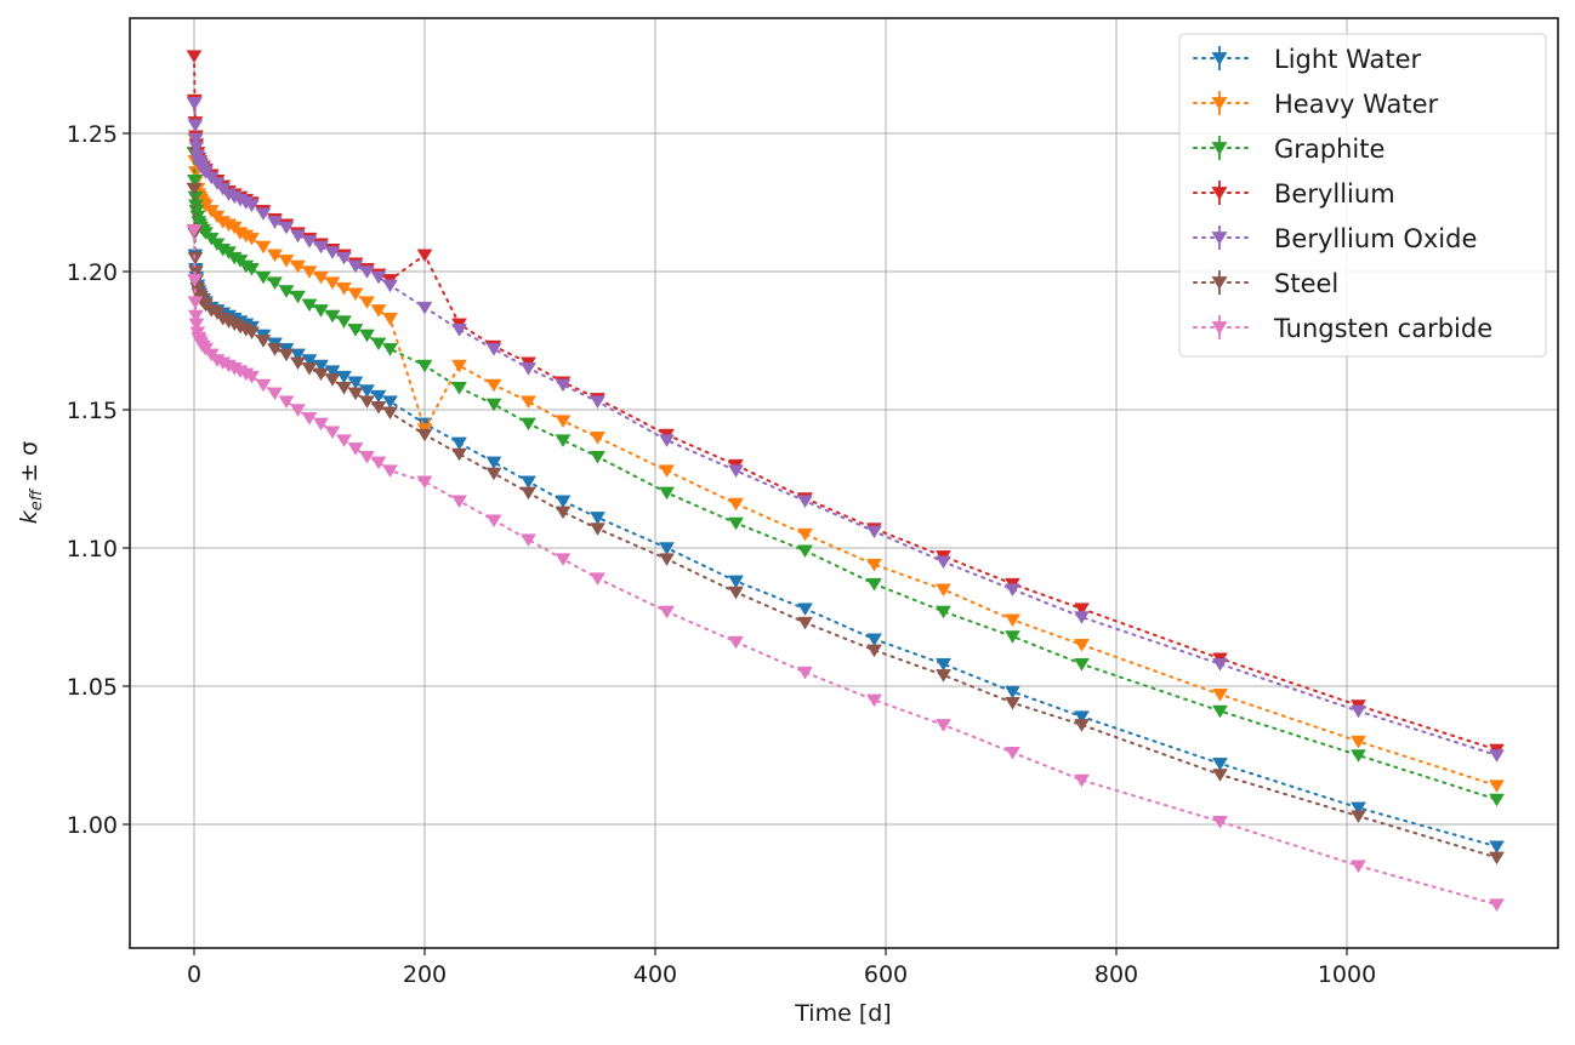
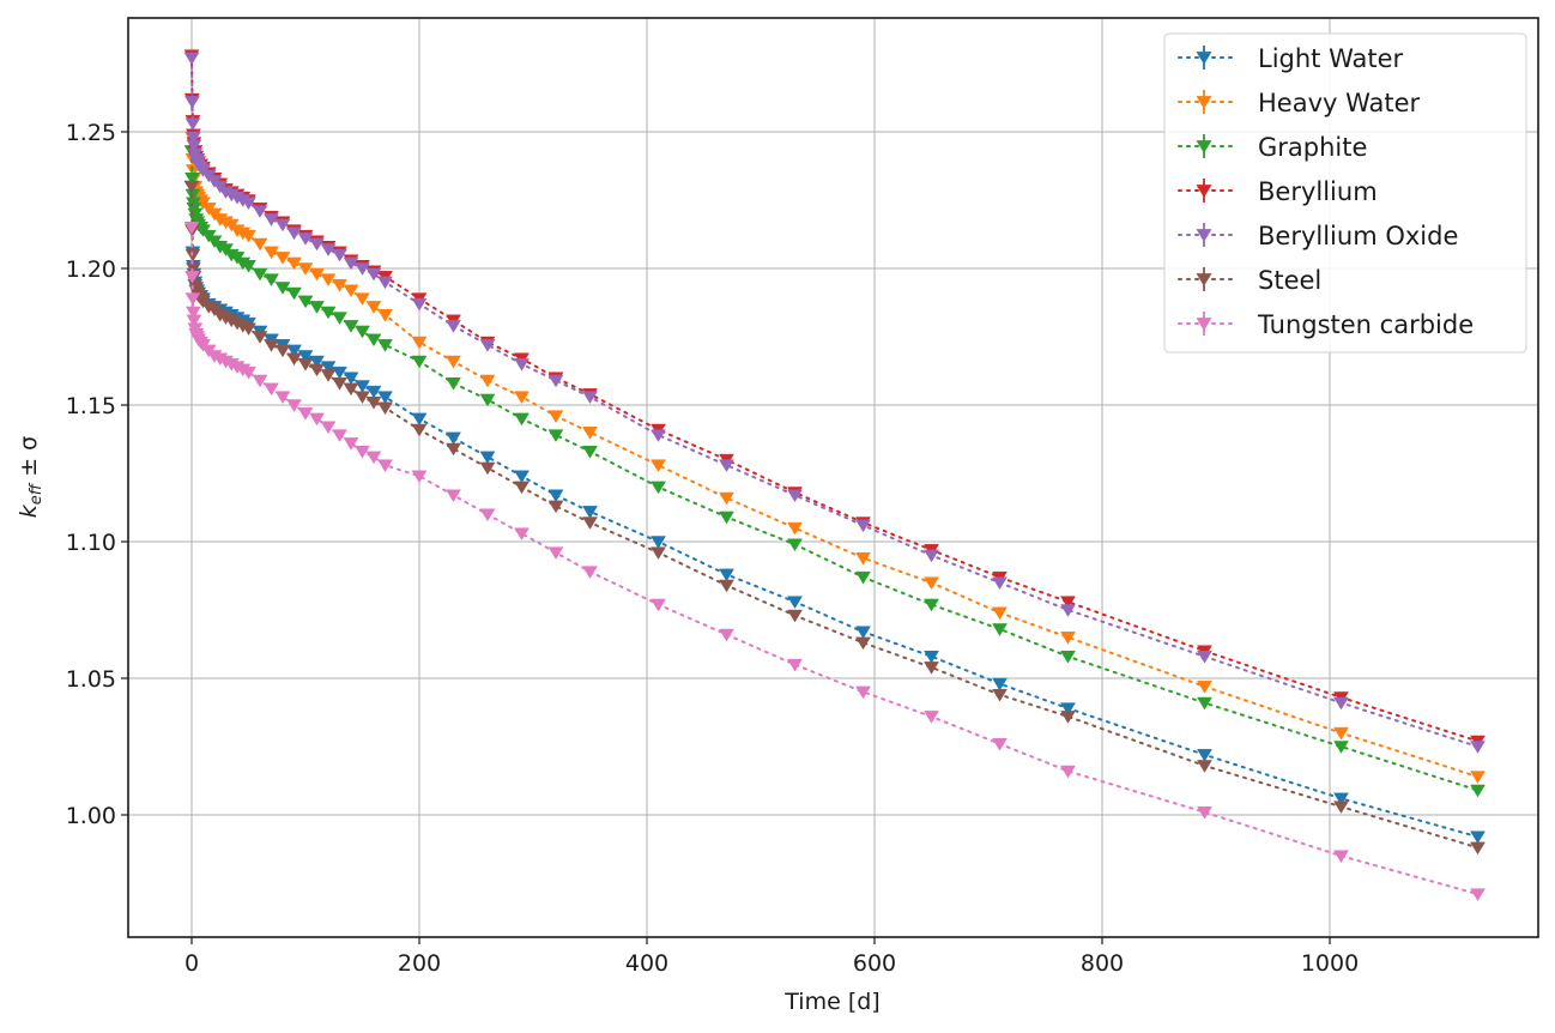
Beryllium Oxide/0: 1.261 -> 1.277
Heavy Water/200: 1.143 -> 1.173
Beryllium/200: 1.206 -> 1.189
